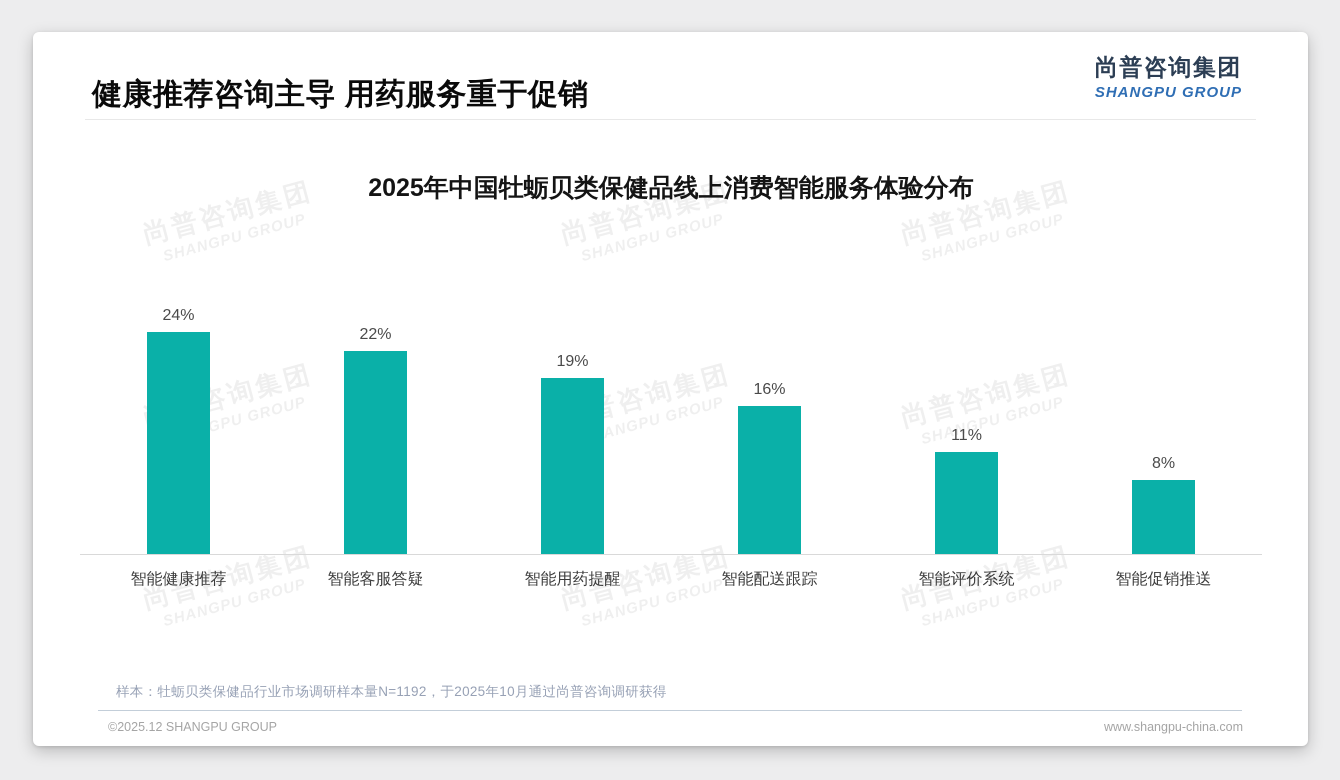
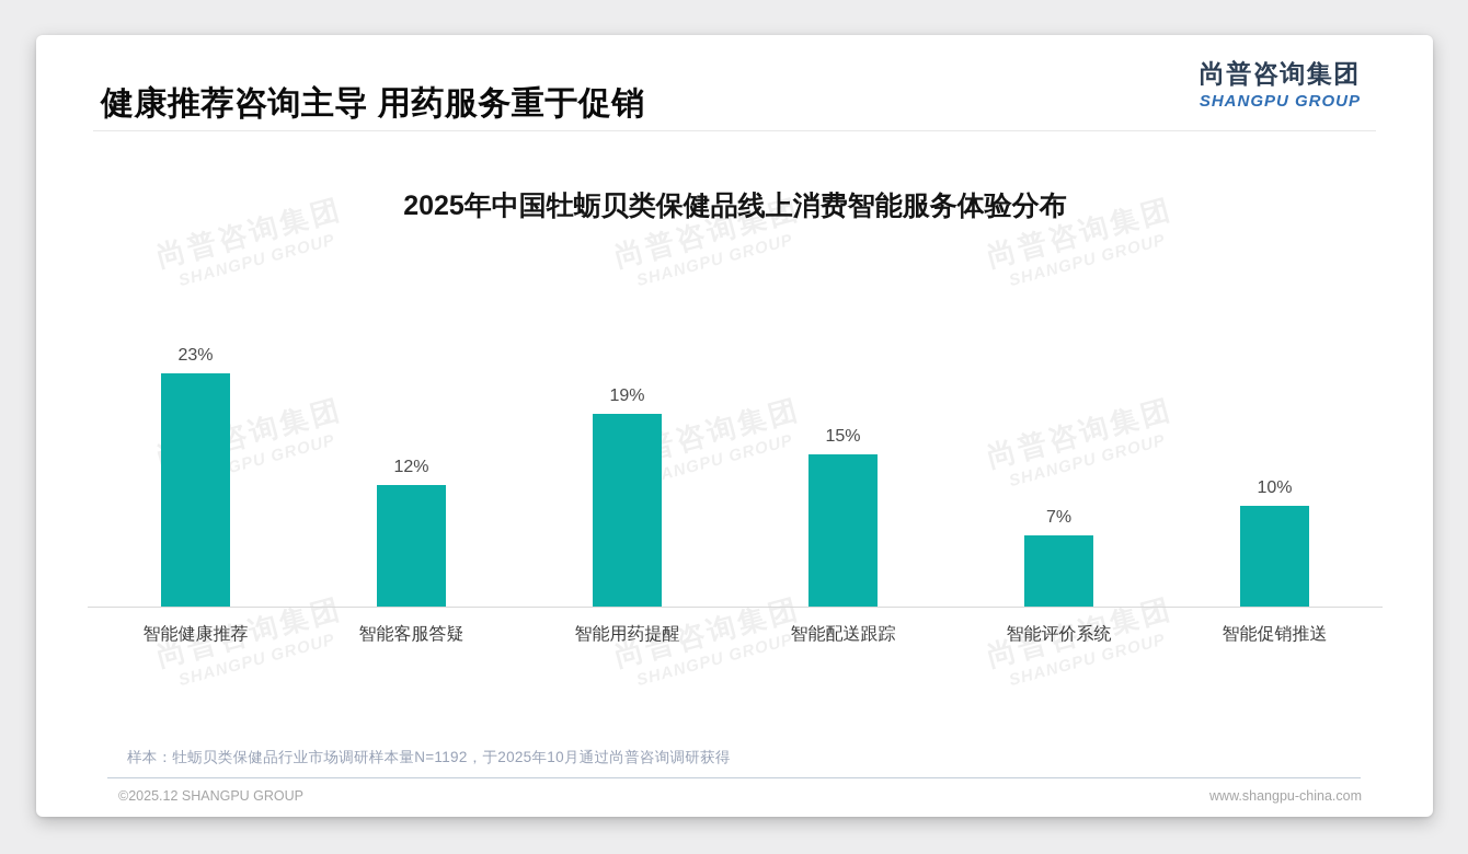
智能健康推荐: 24% -> 23%
智能客服答疑: 22% -> 12%
智能配送跟踪: 16% -> 15%
智能评价系统: 11% -> 7%
智能促销推送: 8% -> 10%
